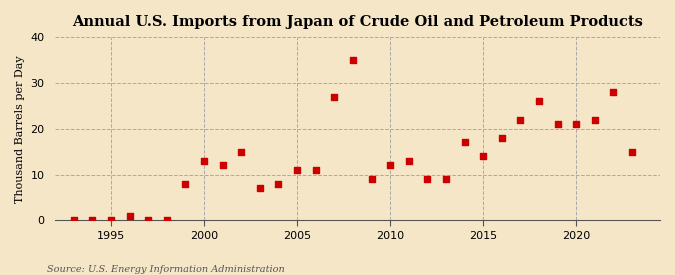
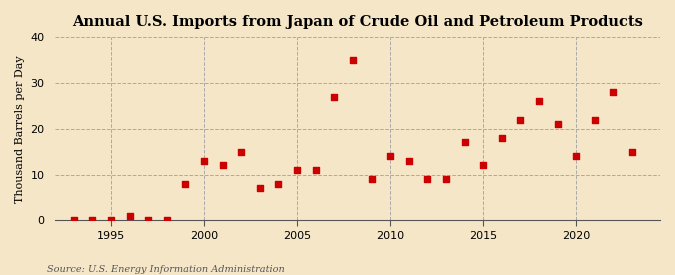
2010: 12 -> 14
2015: 14 -> 12
2020: 21 -> 14
